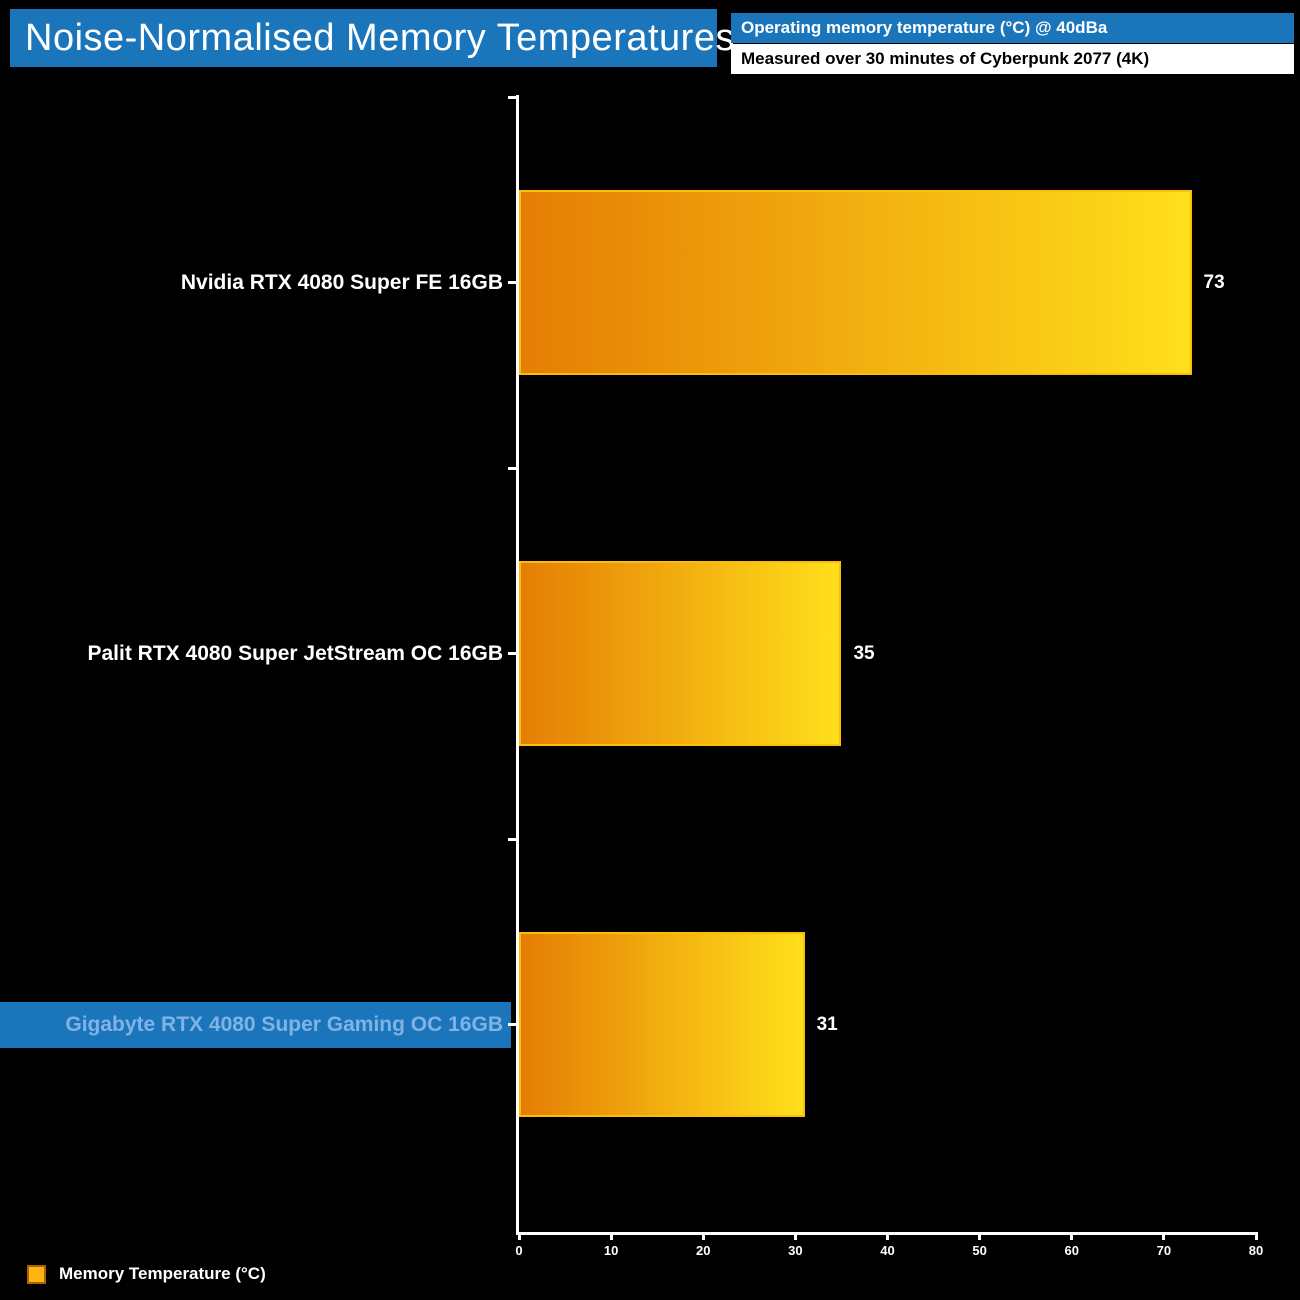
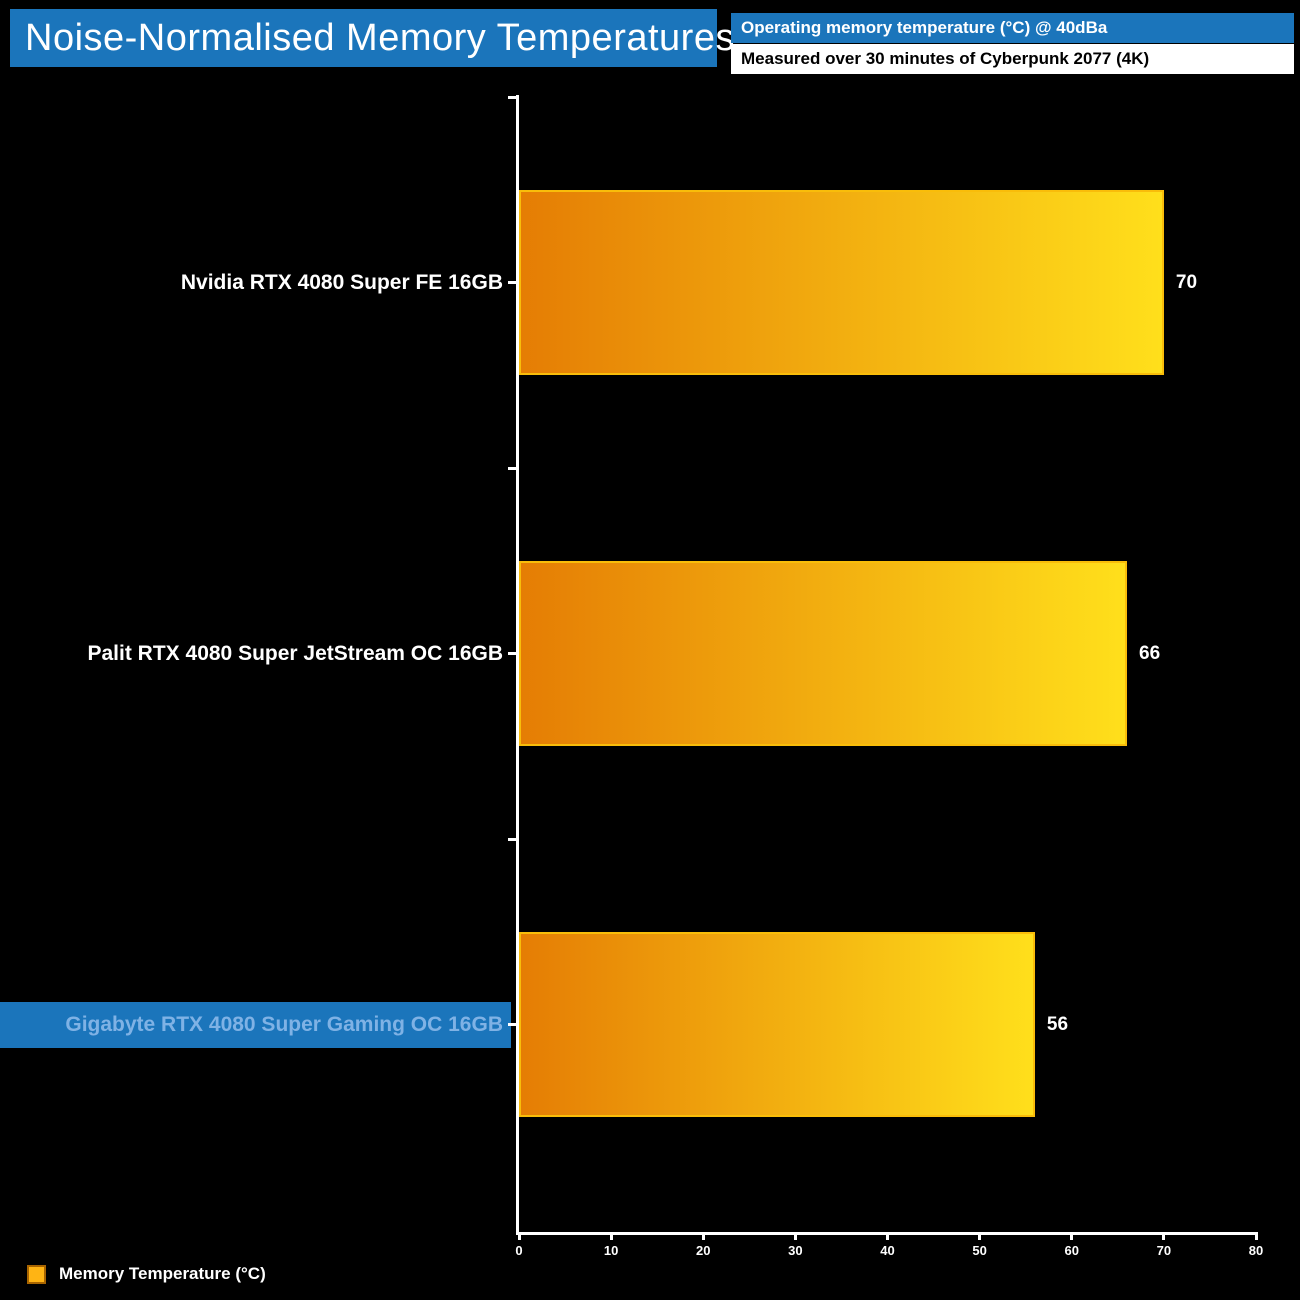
Nvidia RTX 4080 Super FE 16GB: 73 -> 70
Palit RTX 4080 Super JetStream OC 16GB: 35 -> 66
Gigabyte RTX 4080 Super Gaming OC 16GB: 31 -> 56
